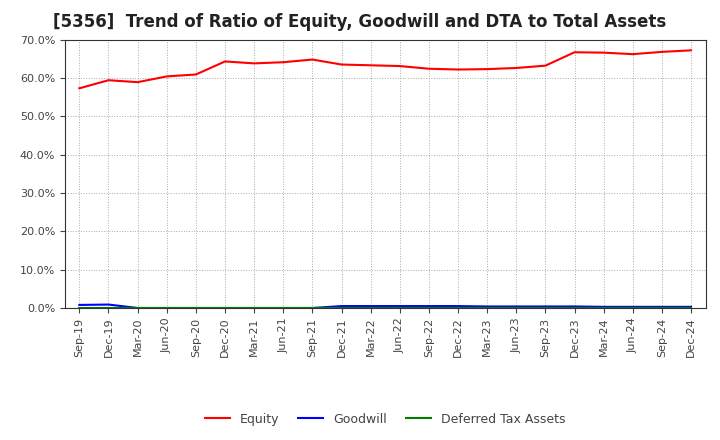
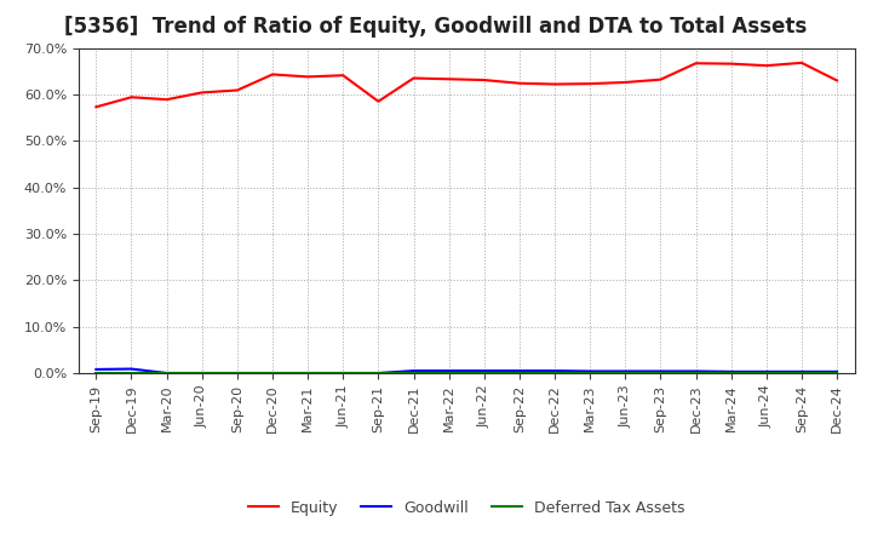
Equity/Sep-21: 64.8% -> 58.5%
Equity/Dec-24: 67.2% -> 63.0%
